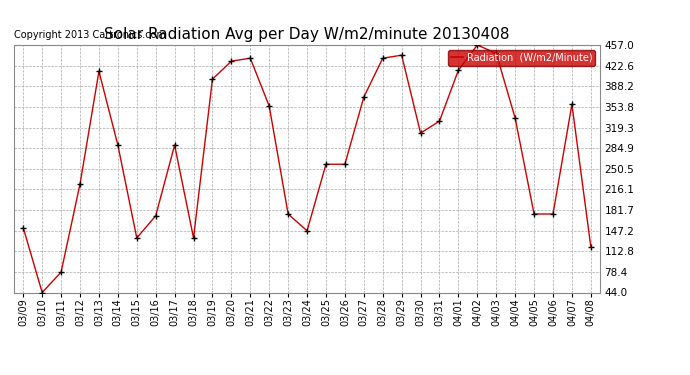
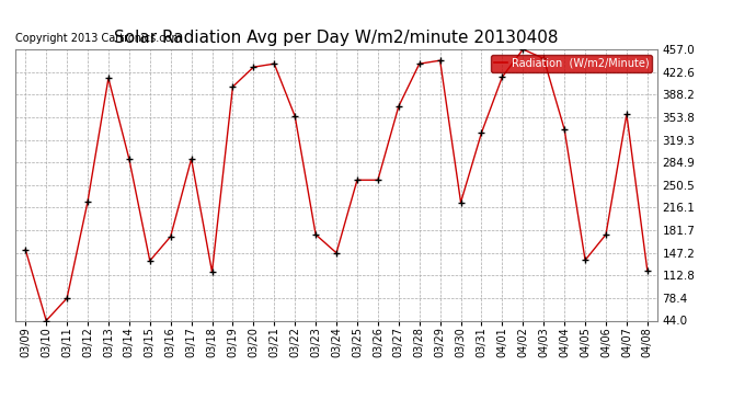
03/18: 135 -> 118
03/30: 310 -> 224
04/05: 175 -> 136
